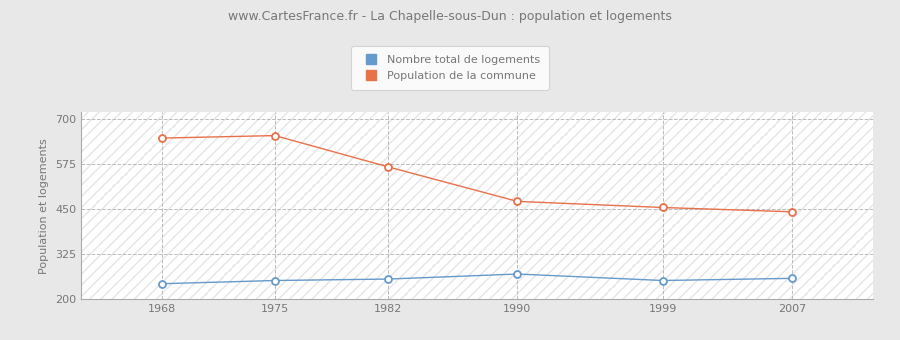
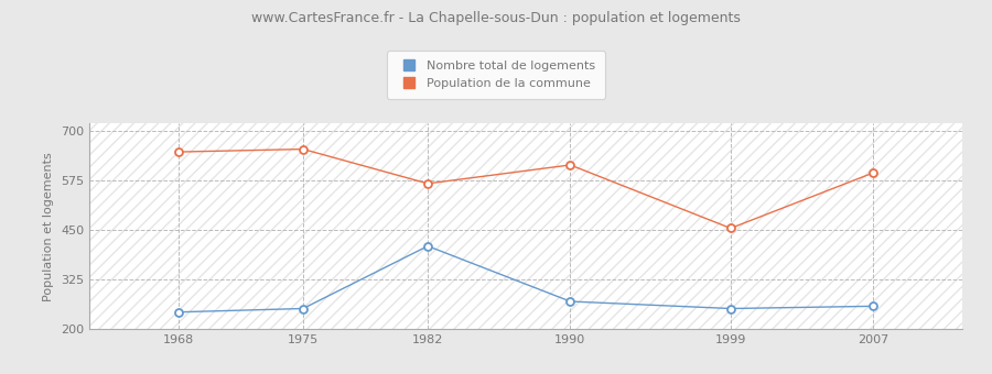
Nombre total de logements/1982: 256 -> 410
Population de la commune/1990: 472 -> 615
Population de la commune/2007: 443 -> 595
